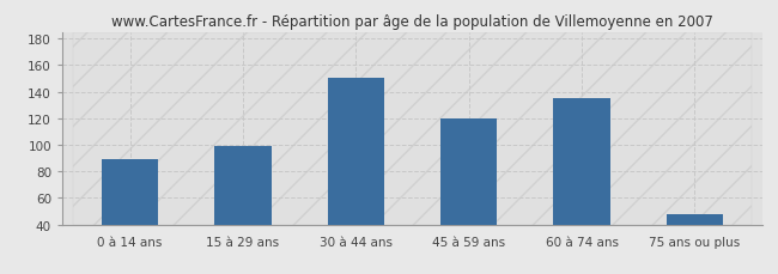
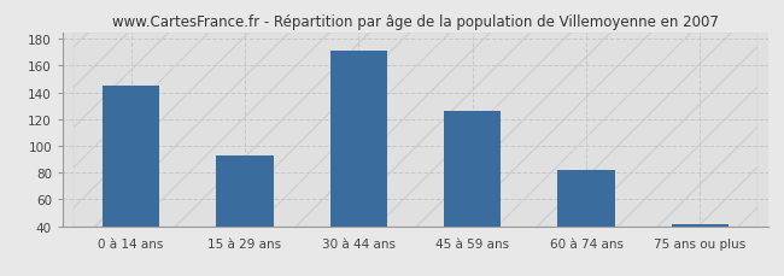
0 à 14 ans: 89 -> 145
15 à 29 ans: 99 -> 93
30 à 44 ans: 150 -> 171
45 à 59 ans: 120 -> 126
60 à 74 ans: 135 -> 82
75 ans ou plus: 48 -> 41
